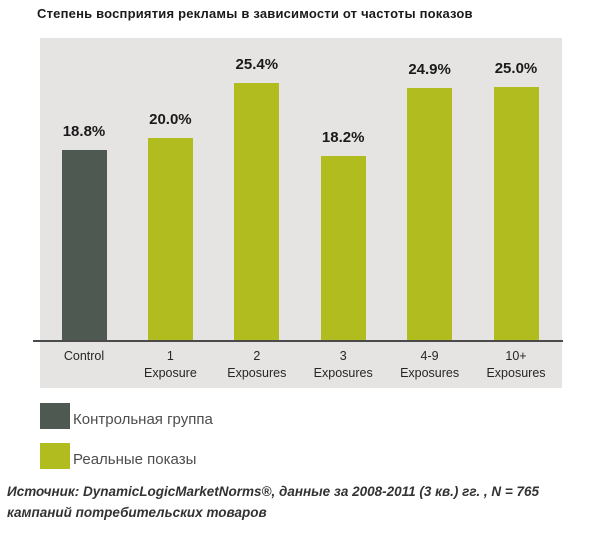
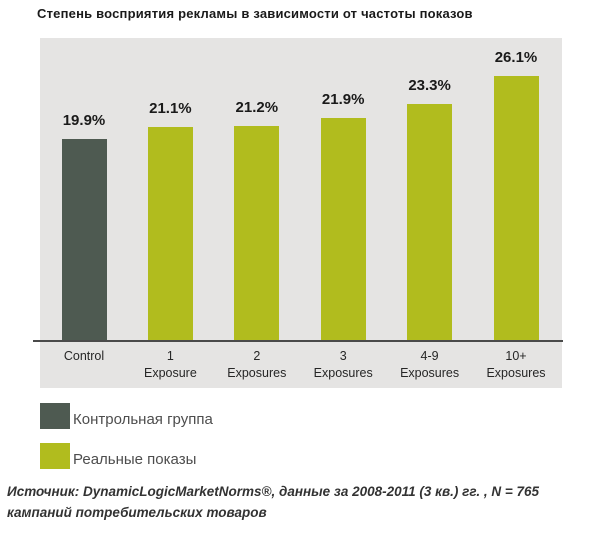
Control: 18.8% -> 19.9%
1 Exposure: 20.0% -> 21.1%
2 Exposures: 25.4% -> 21.2%
3 Exposures: 18.2% -> 21.9%
4-9 Exposures: 24.9% -> 23.3%
10+ Exposures: 25.0% -> 26.1%
